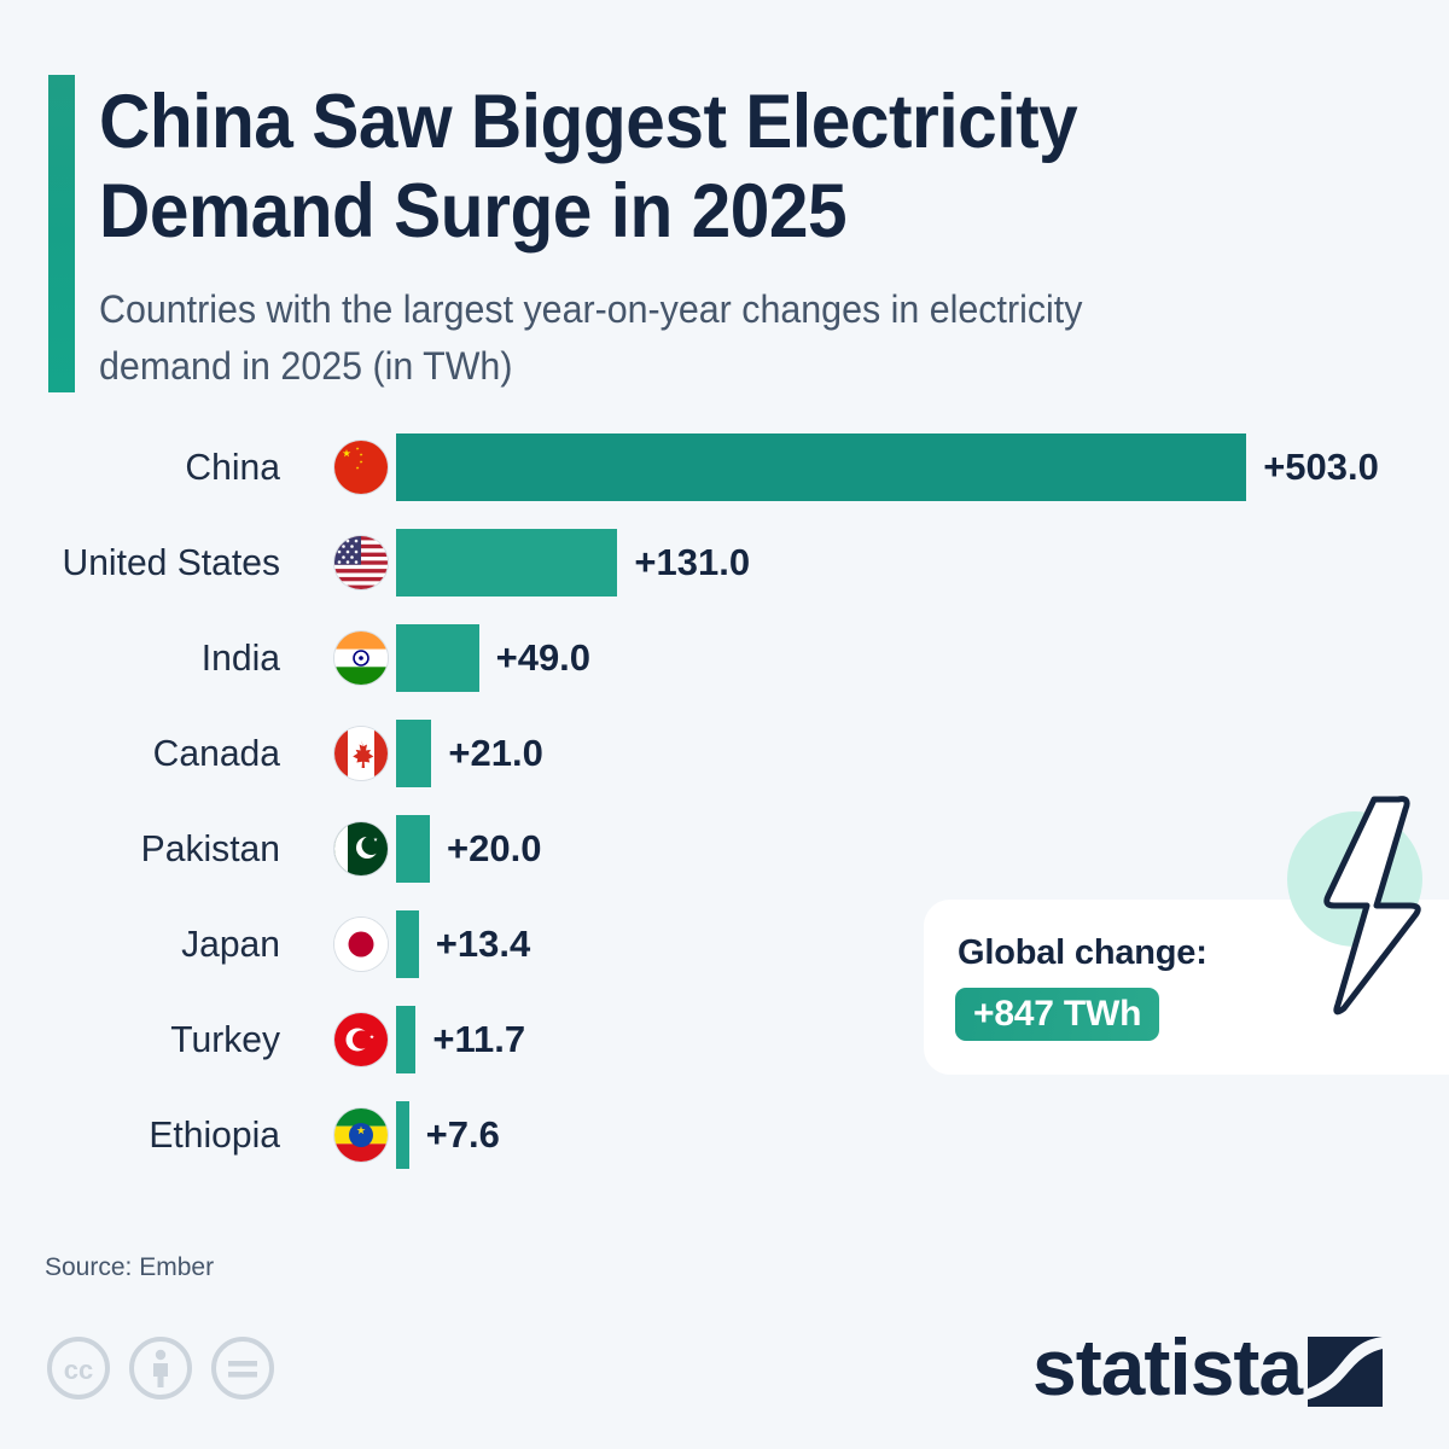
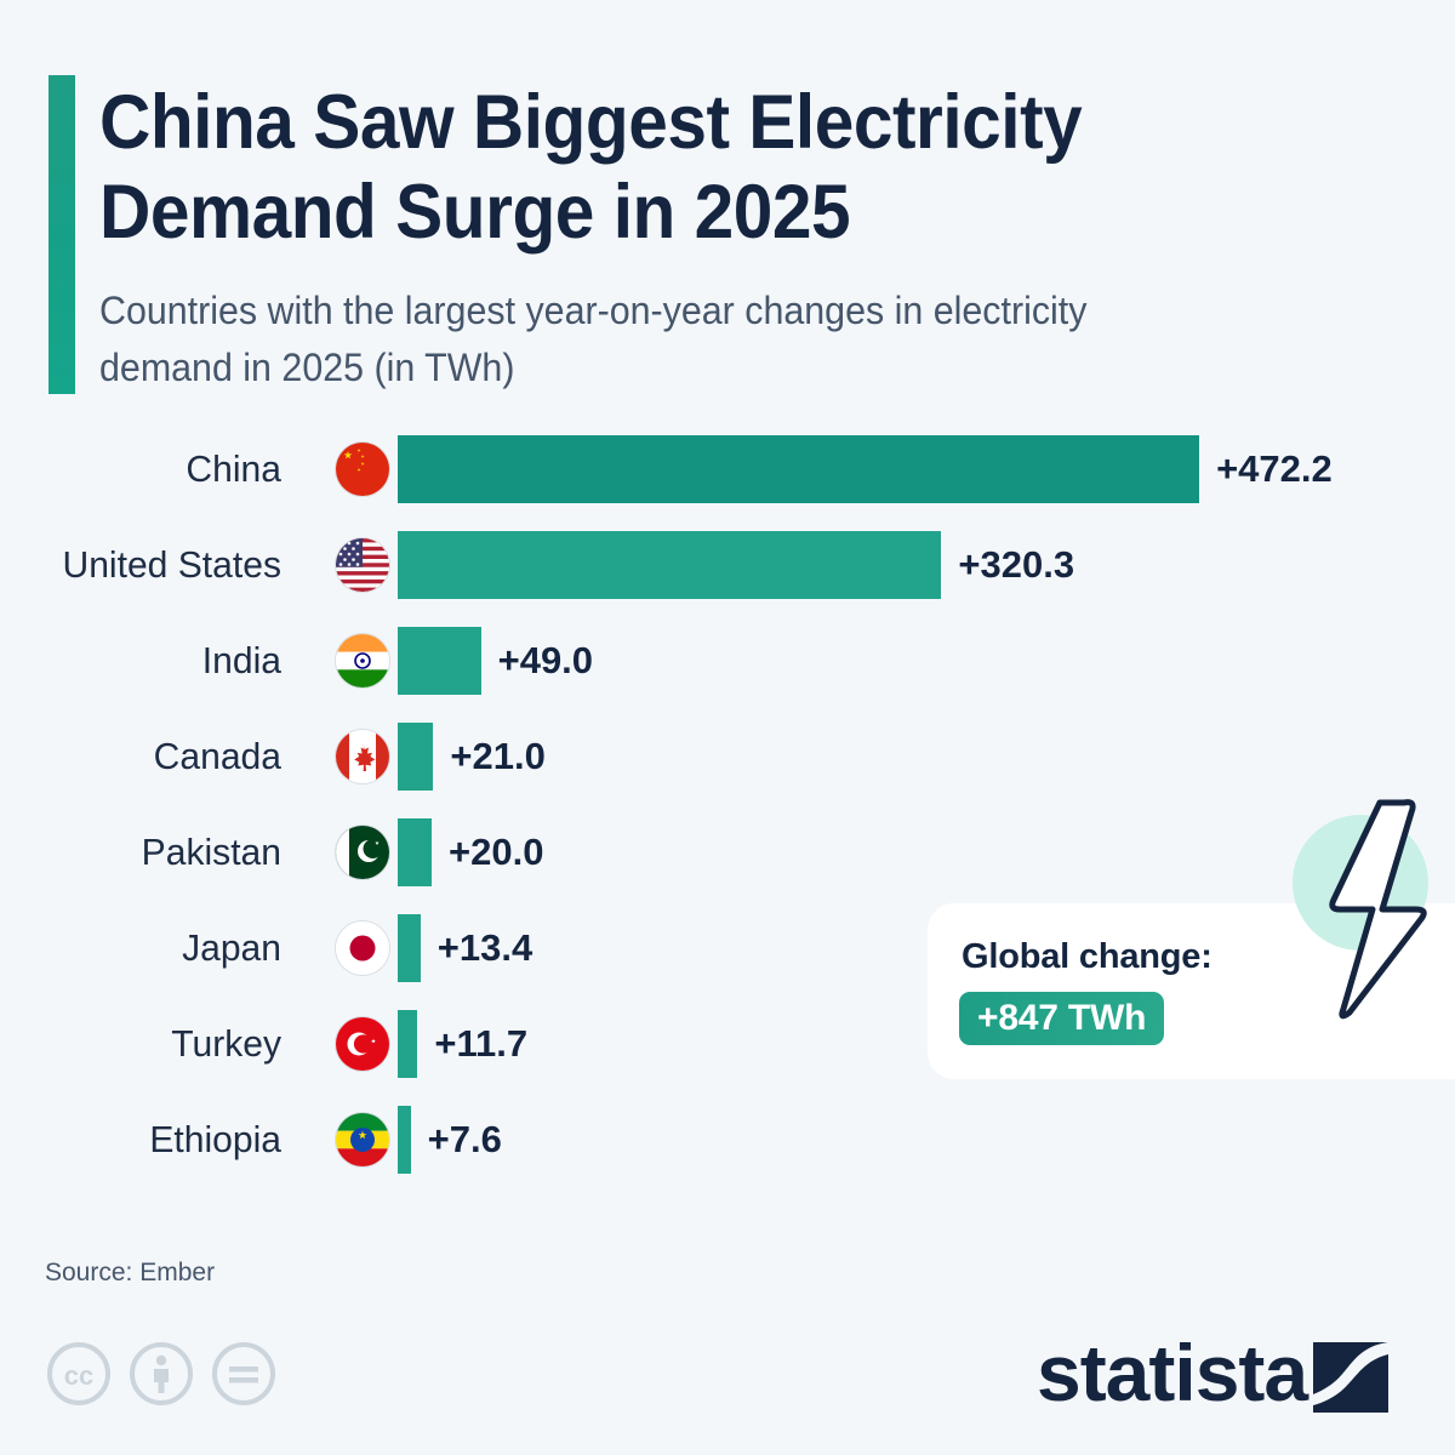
China: +503.0 -> +472.2
United States: +131.0 -> +320.3
